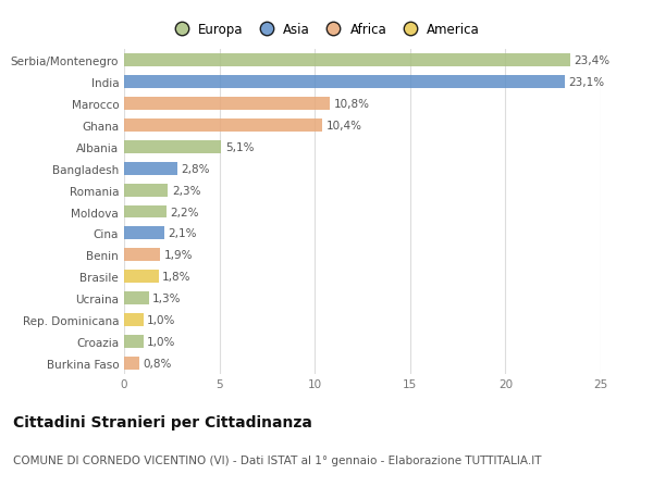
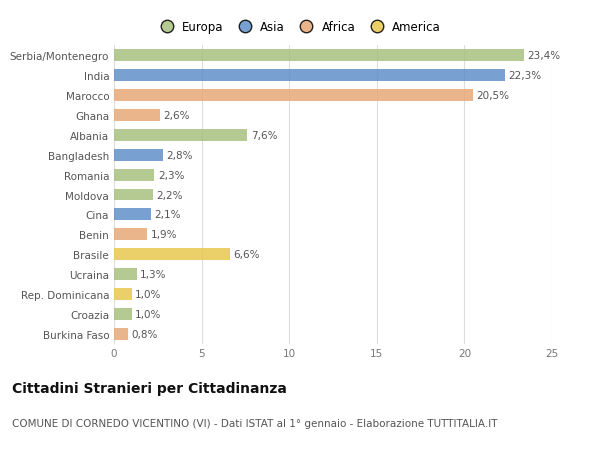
India: 23,1% -> 22,3%
Marocco: 10,8% -> 20,5%
Ghana: 10,4% -> 2,6%
Albania: 5,1% -> 7,6%
Brasile: 1,8% -> 6,6%
